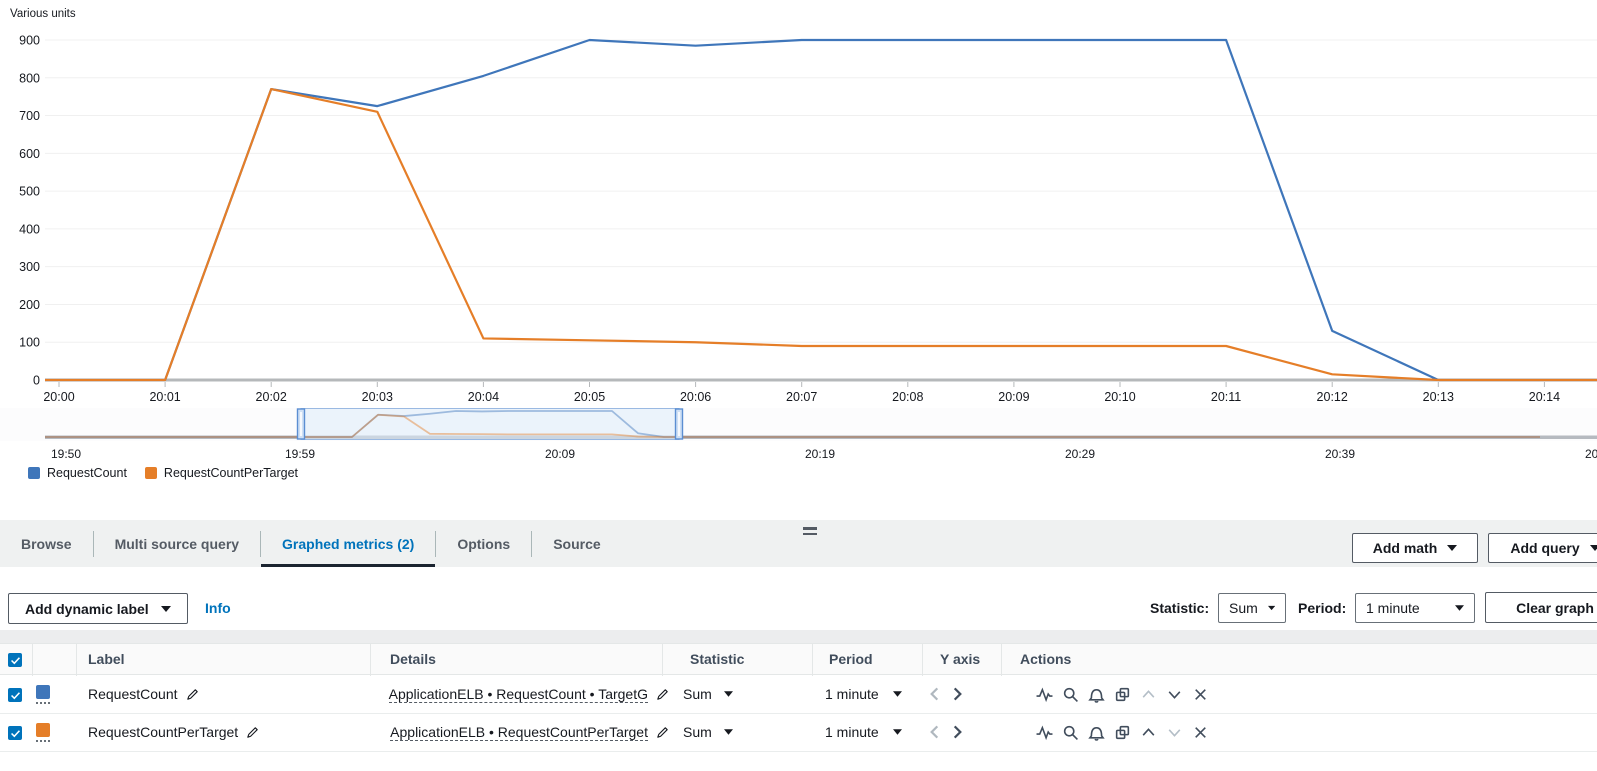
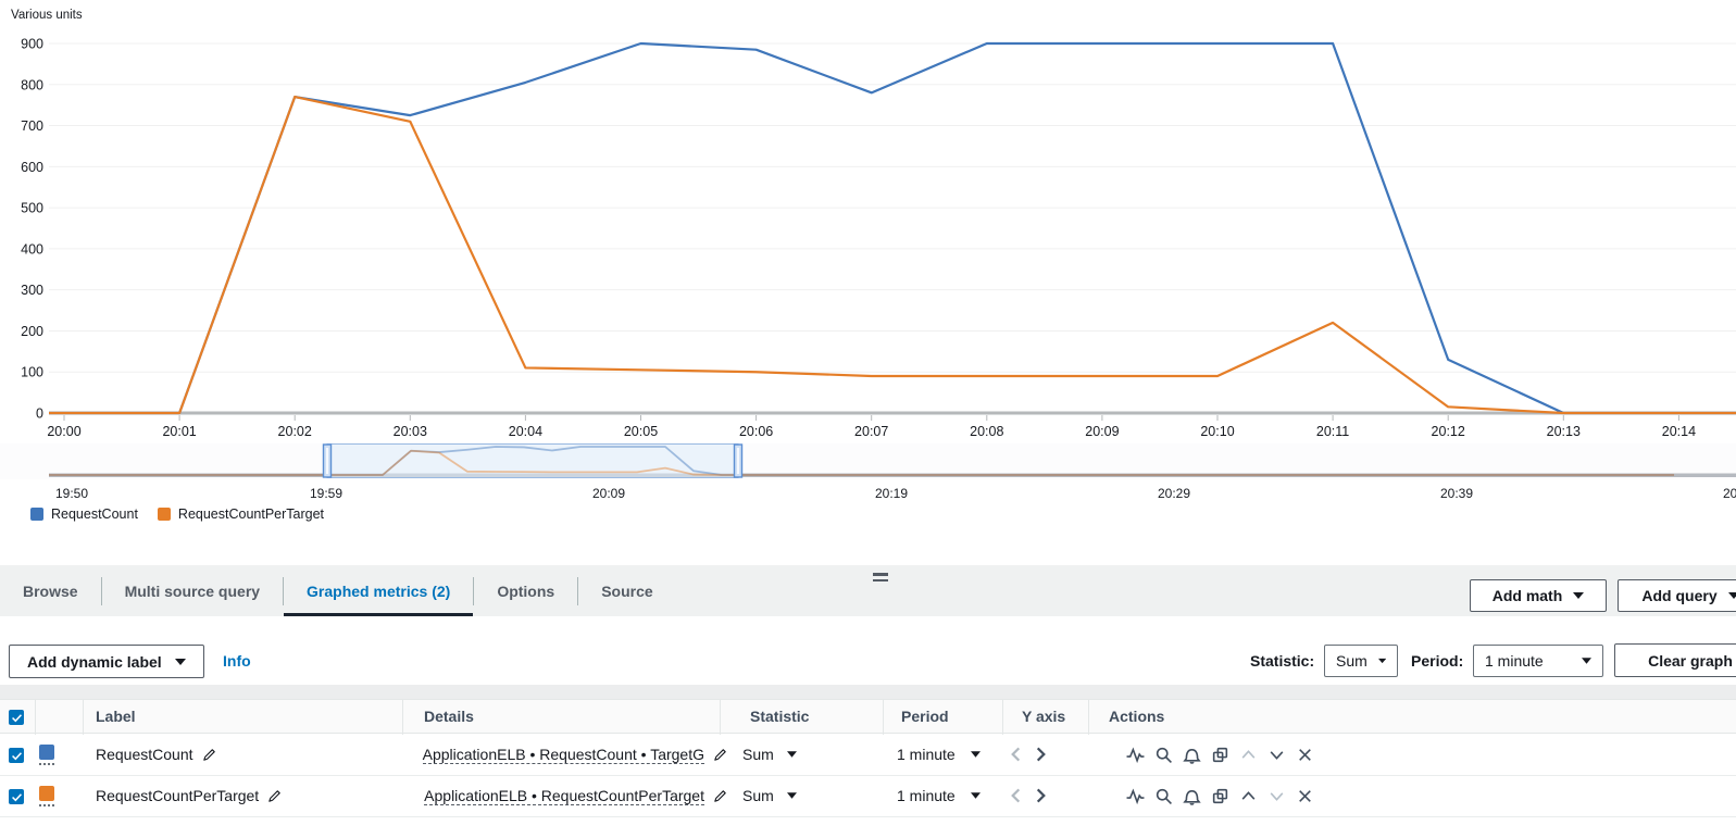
RequestCount/20:07: 900 -> 780
RequestCountPerTarget/20:11: 90 -> 220
